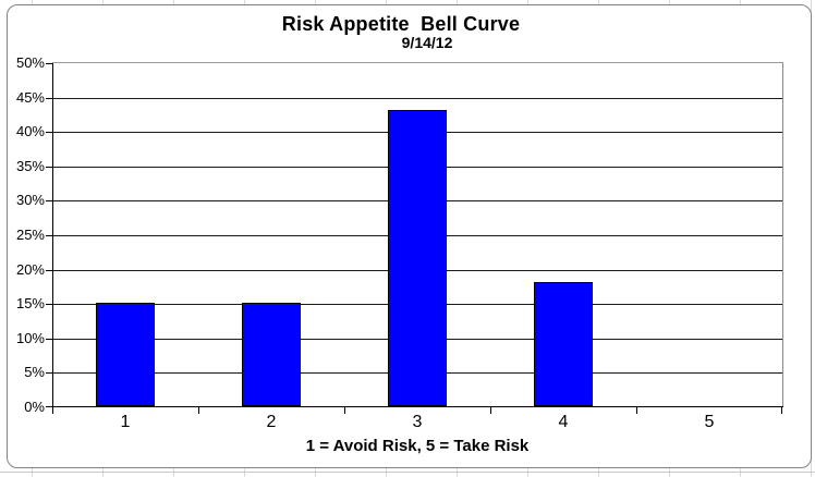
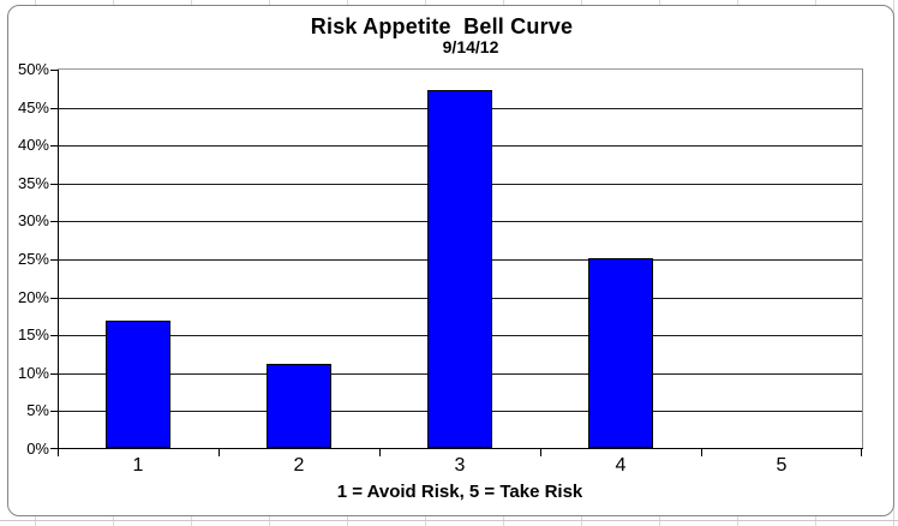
1: 15% -> 17%
2: 15% -> 11%
3: 43% -> 47%
4: 18% -> 25%
